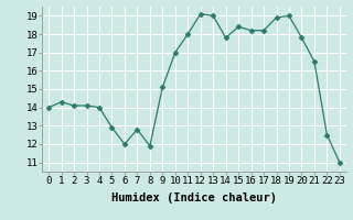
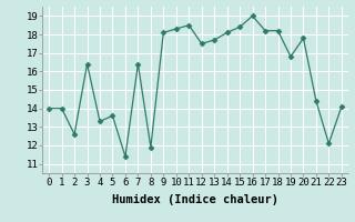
1: 14.3 -> 14.0
2: 14.1 -> 12.6
3: 14.1 -> 16.4
4: 14.0 -> 13.3
5: 12.9 -> 13.6
6: 12.0 -> 11.4
7: 12.8 -> 16.4
9: 15.1 -> 18.1
10: 17.0 -> 18.3
11: 18.0 -> 18.5
12: 19.1 -> 17.5
13: 19.0 -> 17.7
14: 17.8 -> 18.1
16: 18.2 -> 19.0
18: 18.9 -> 18.2
19: 19.0 -> 16.8
21: 16.5 -> 14.4
22: 12.5 -> 12.1
23: 11.0 -> 14.1
